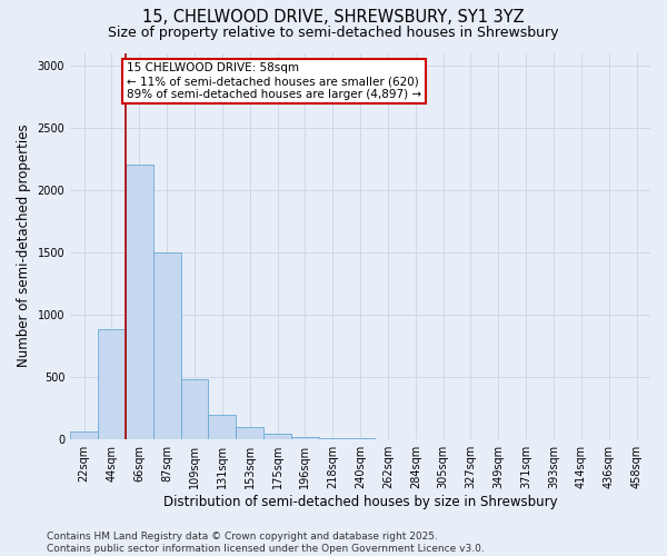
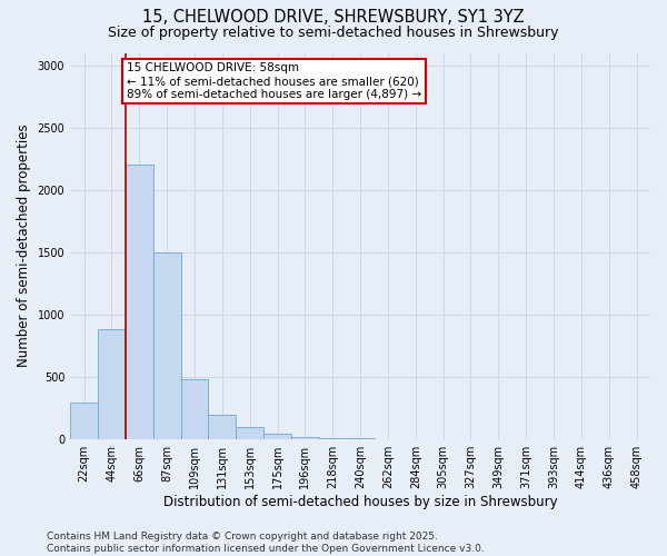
22sqm: 60 -> 290
